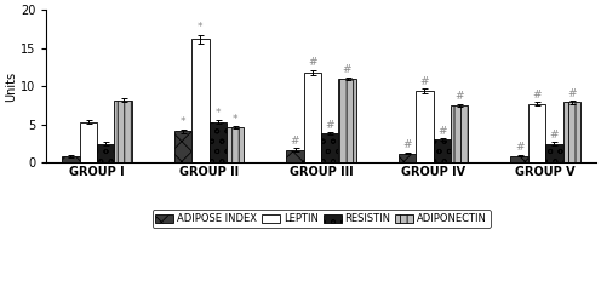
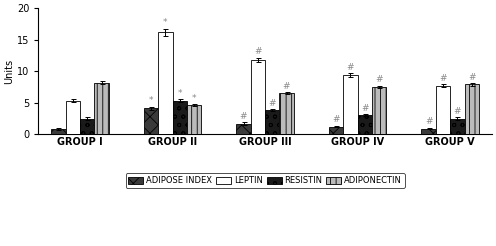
ADIPONECTIN/GROUP III: 11.0 -> 6.5
